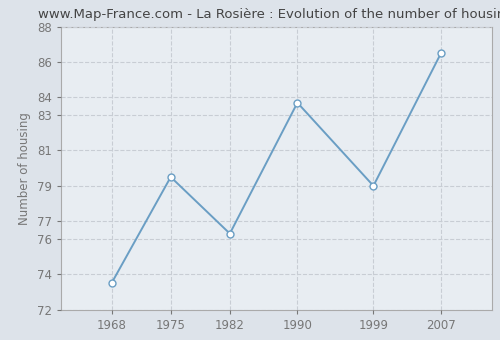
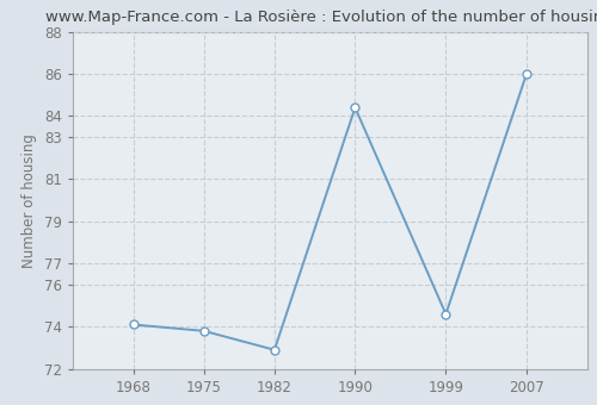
1968: 73.5 -> 74.1
1975: 79.5 -> 73.8
1982: 76.3 -> 72.9
1990: 83.7 -> 84.4
1999: 79.0 -> 74.6
2007: 86.5 -> 86.0
